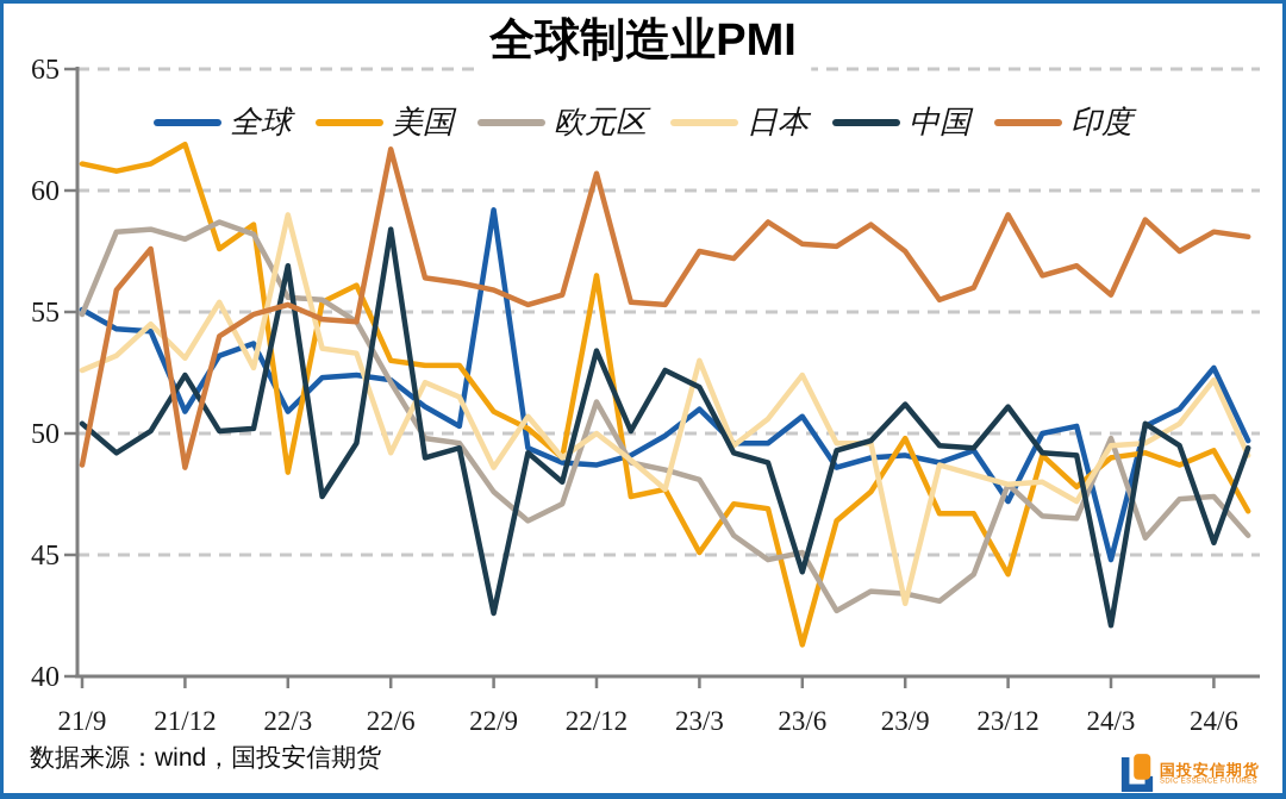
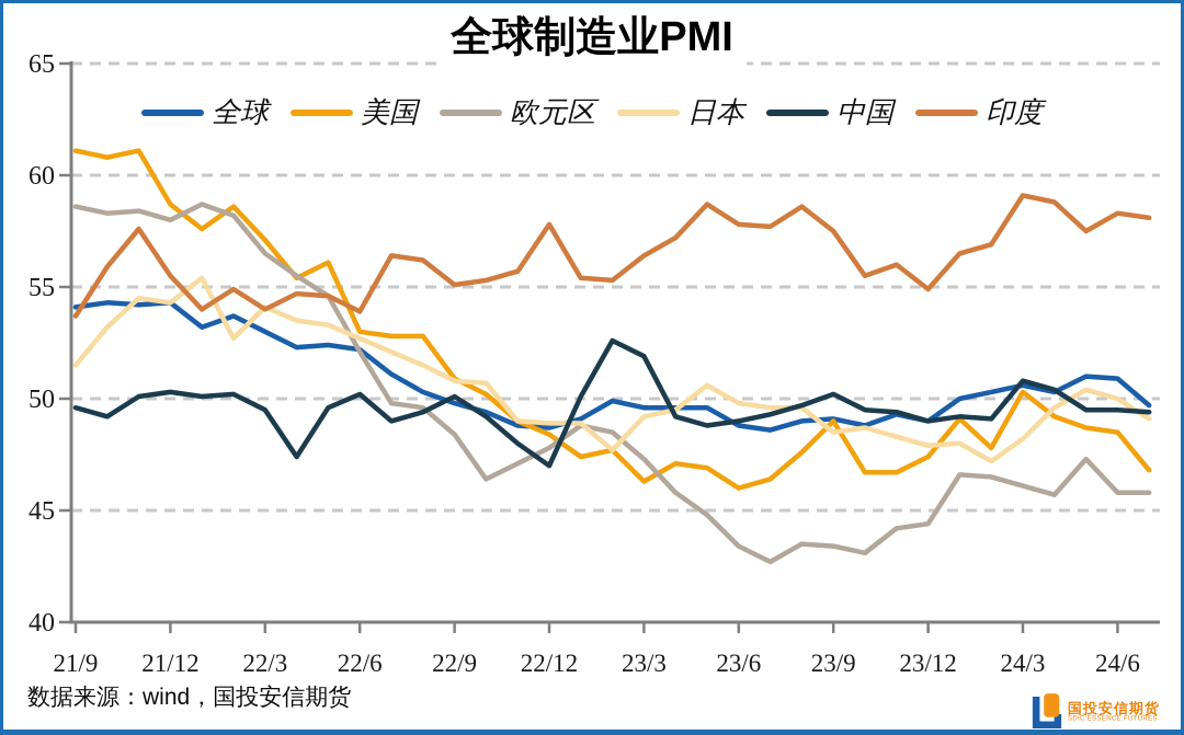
全球/21/9: 55.1 -> 54.1
欧元区/21/9: 54.9 -> 58.6
日本/21/9: 52.6 -> 51.5
中国/21/9: 50.4 -> 49.6
印度/21/9: 48.7 -> 53.7
全球/21/12: 50.9 -> 54.3
美国/21/12: 61.9 -> 58.7
日本/21/12: 53.1 -> 54.3
中国/21/12: 52.4 -> 50.3
印度/21/12: 48.6 -> 55.5
全球/22/3: 50.9 -> 53.0
美国/22/3: 48.4 -> 57.1
欧元区/22/3: 55.6 -> 56.5
日本/22/3: 59.0 -> 54.1
中国/22/3: 56.9 -> 49.5
印度/22/3: 55.3 -> 54.0
日本/22/6: 49.2 -> 52.7
中国/22/6: 58.4 -> 50.2
印度/22/6: 61.7 -> 53.9
全球/22/9: 59.2 -> 49.8
欧元区/22/9: 47.6 -> 48.4
日本/22/9: 48.6 -> 50.8
中国/22/9: 42.6 -> 50.1
印度/22/9: 55.9 -> 55.1
美国/22/12: 56.5 -> 48.4
欧元区/22/12: 51.3 -> 47.8
日本/22/12: 50.0 -> 48.9
中国/22/12: 53.4 -> 47.0
印度/22/12: 60.7 -> 57.8
全球/23/3: 51.0 -> 49.6
美国/23/3: 45.1 -> 46.3
欧元区/23/3: 48.1 -> 47.3
日本/23/3: 53.0 -> 49.2
印度/23/3: 57.5 -> 56.4
全球/23/6: 50.7 -> 48.8
美国/23/6: 41.3 -> 46.0
欧元区/23/6: 45.1 -> 43.4
日本/23/6: 52.4 -> 49.8
中国/23/6: 44.3 -> 49.0
美国/23/9: 49.8 -> 49.0
日本/23/9: 43.0 -> 48.5
中国/23/9: 51.2 -> 50.2
全球/23/12: 47.2 -> 49.0
美国/23/12: 44.2 -> 47.4
欧元区/23/12: 47.9 -> 44.4
中国/23/12: 51.1 -> 49.0
印度/23/12: 59.0 -> 54.9
全球/24/3: 44.8 -> 50.6
美国/24/3: 49.0 -> 50.3
欧元区/24/3: 49.8 -> 46.1
日本/24/3: 49.5 -> 48.2
中国/24/3: 42.1 -> 50.8
印度/24/3: 55.7 -> 59.1
全球/24/6: 52.7 -> 50.9
美国/24/6: 49.3 -> 48.5
欧元区/24/6: 47.4 -> 45.8
日本/24/6: 52.2 -> 50.0
中国/24/6: 45.5 -> 49.5
